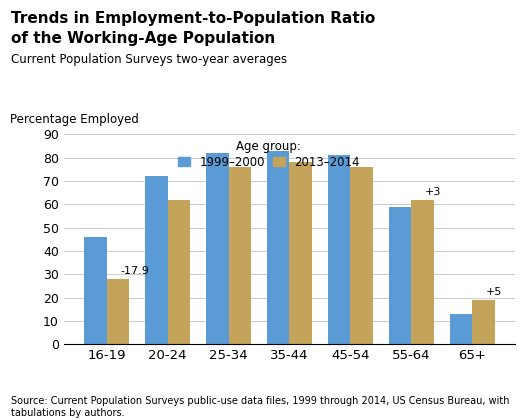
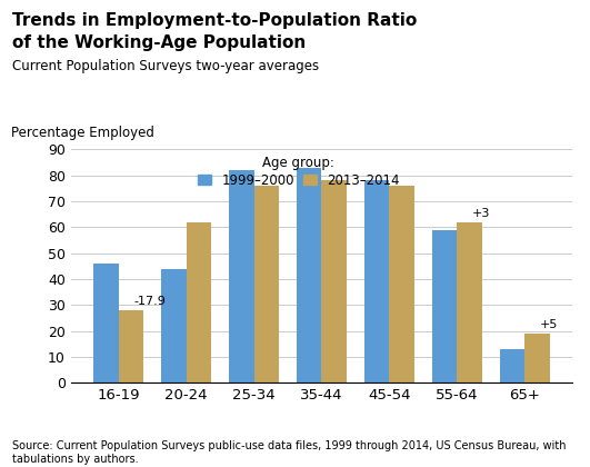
1999–2000/20-24: 72 -> 44
1999–2000/45-54: 81 -> 78
